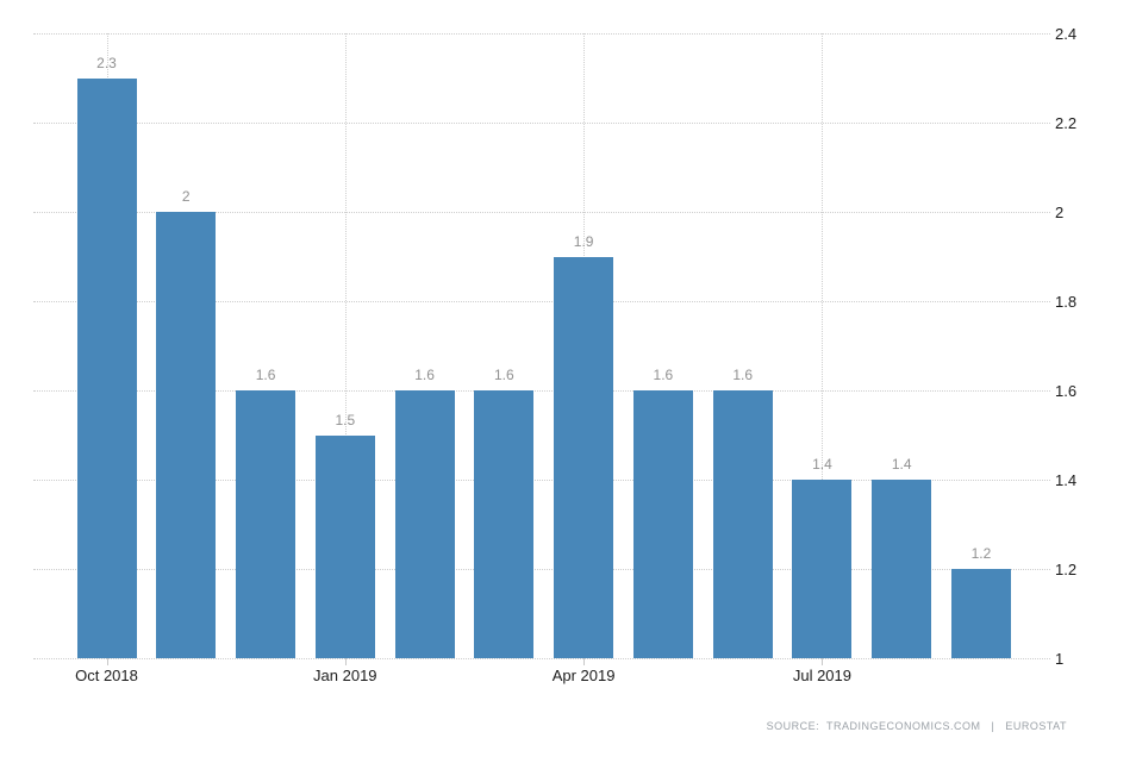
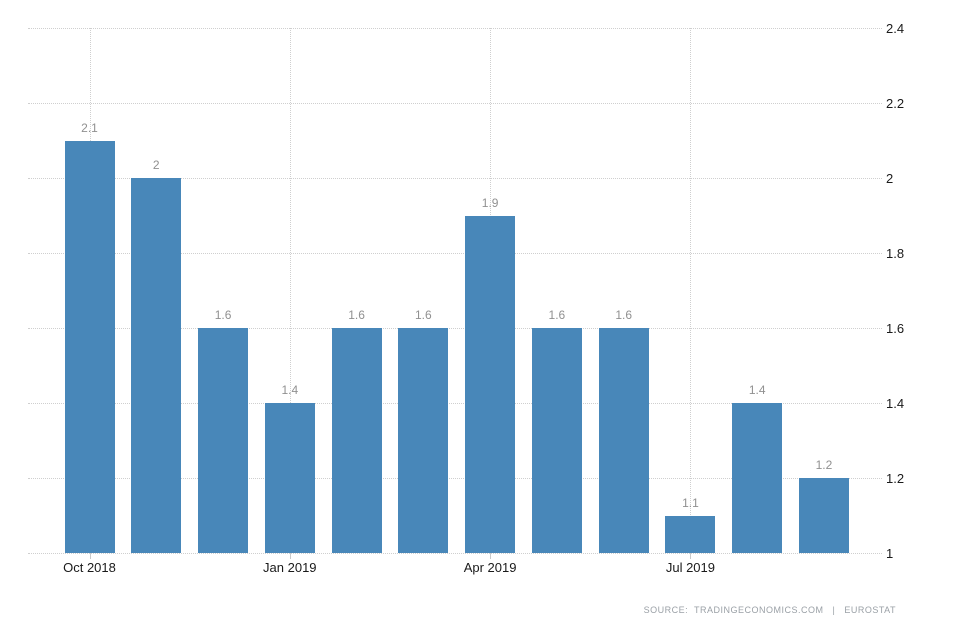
Oct 2018: 2.3 -> 2.1
Jan 2019: 1.5 -> 1.4
Jul 2019: 1.4 -> 1.1
